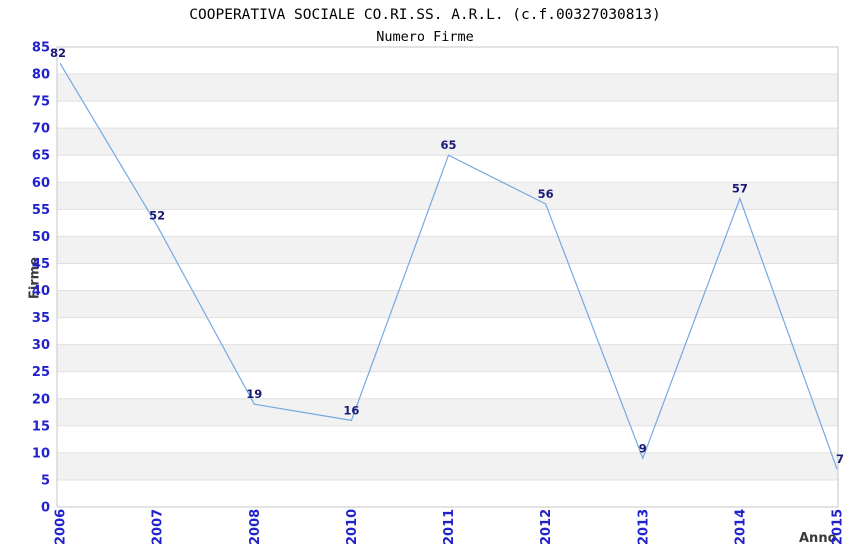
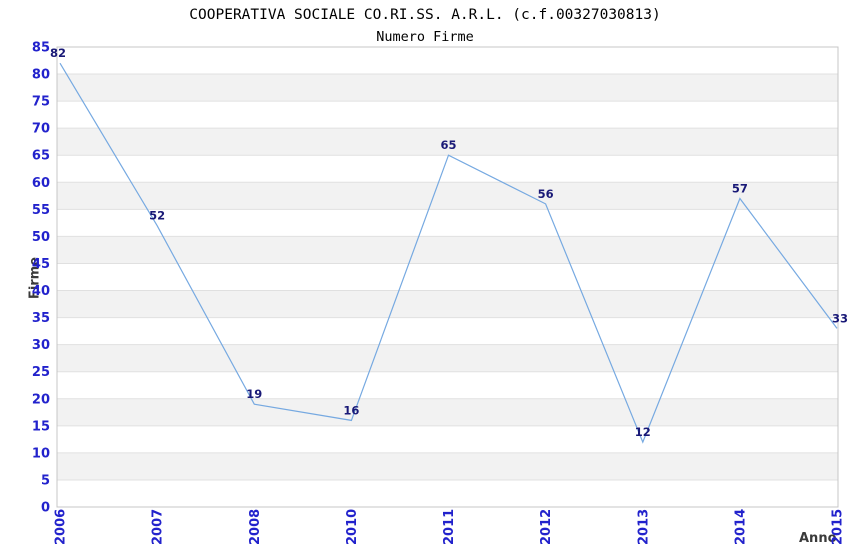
2013: 9 -> 12
2015: 7 -> 33
